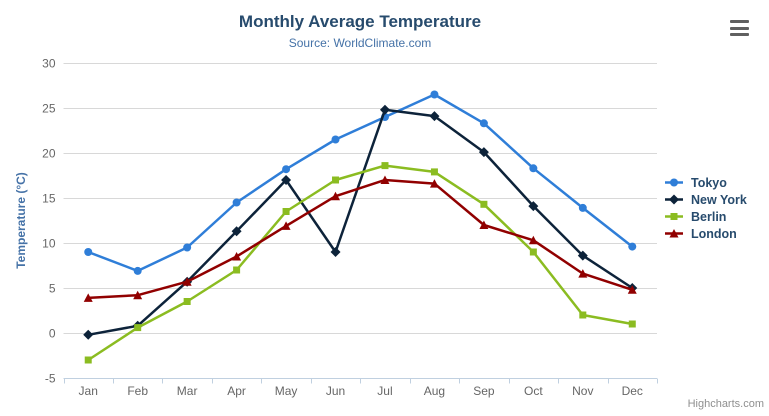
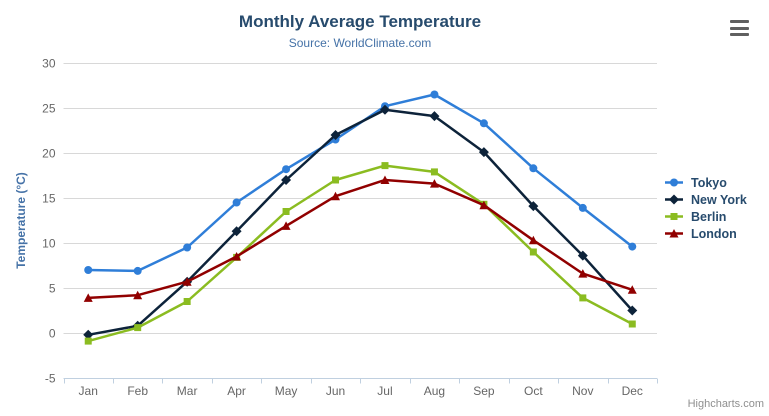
Tokyo/Jan: 9 -> 7
Berlin/Jan: -3 -> -1
Berlin/Apr: 7 -> 8
New York/Jun: 9 -> 22
Tokyo/Jul: 24 -> 25
London/Sep: 12 -> 14
Berlin/Nov: 2 -> 4
New York/Dec: 5 -> 2
